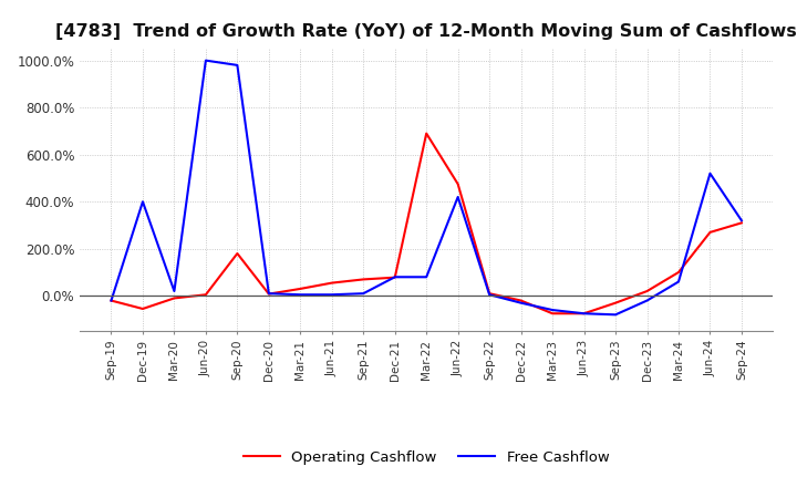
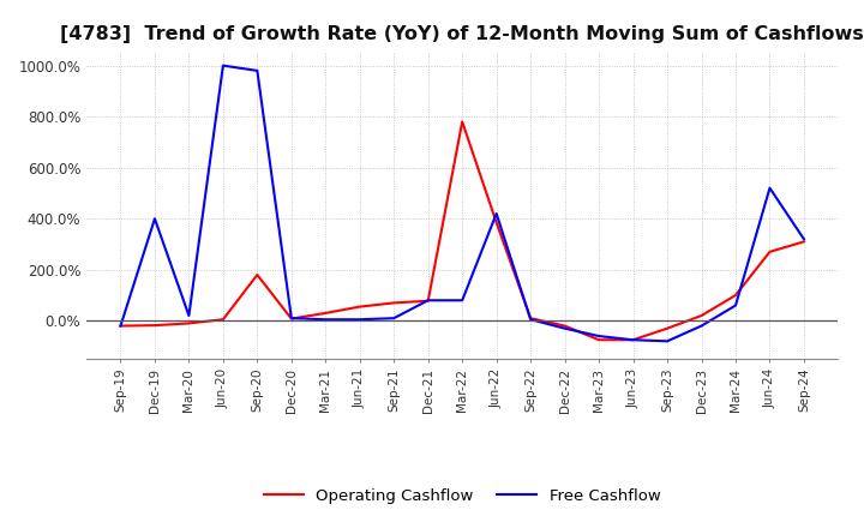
Operating Cashflow/Dec-19: -55% -> -18%
Operating Cashflow/Mar-22: 690% -> 780%
Operating Cashflow/Jun-22: 475% -> 385%
